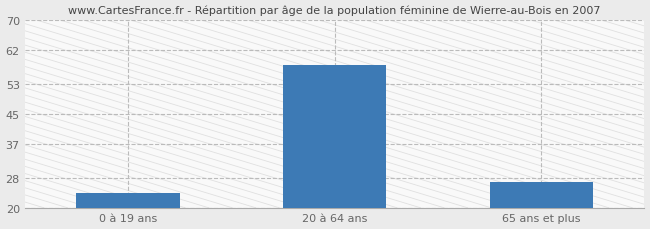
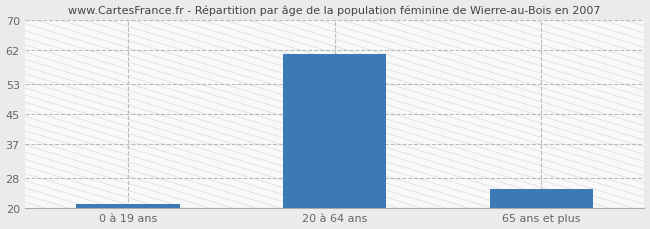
0 à 19 ans: 24 -> 21
20 à 64 ans: 58 -> 61
65 ans et plus: 27 -> 25
